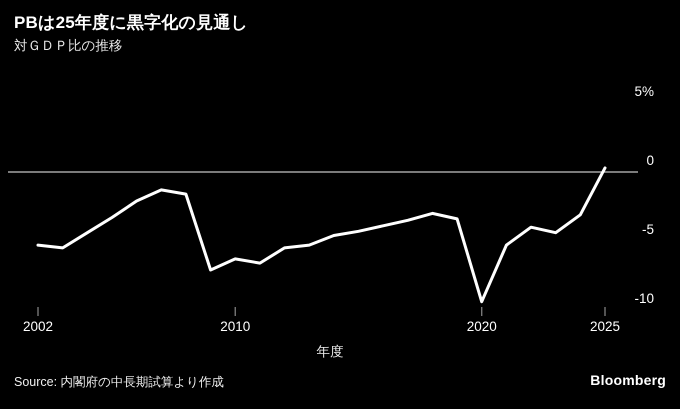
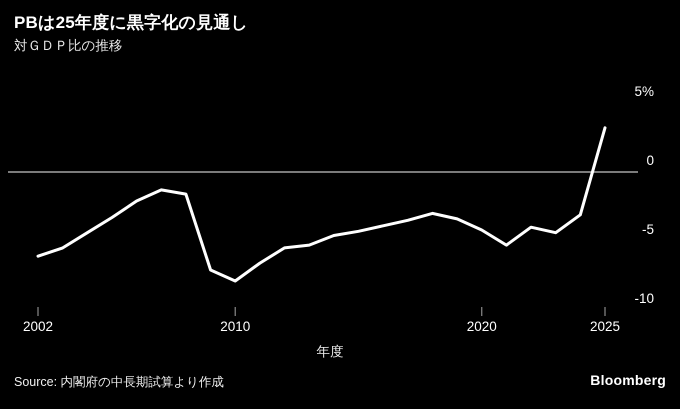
2002: -5.3% -> -6.1%
2010: -6.3% -> -7.9%
2020: -9.4% -> -4.2%
2025: 0.3% -> 3.2%
